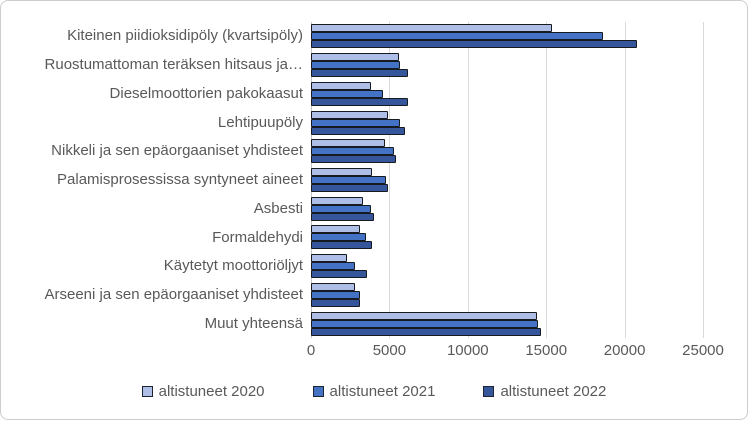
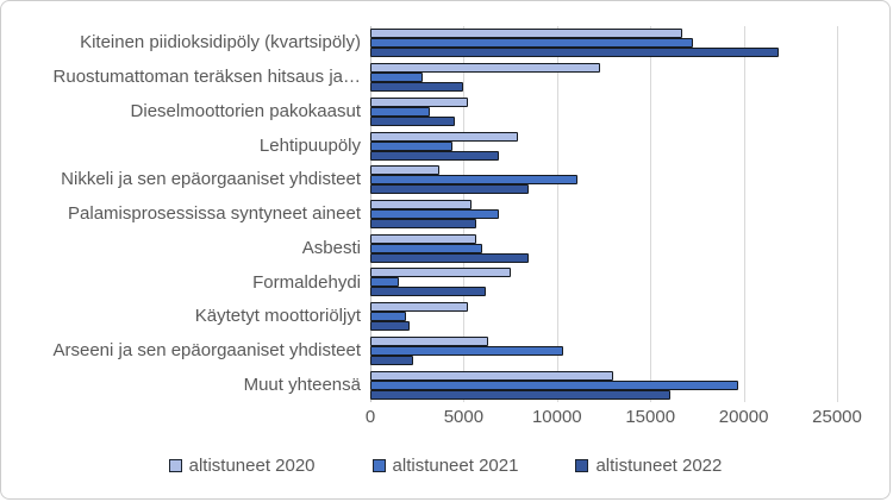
altistuneet 2020/Kiteinen piidioksidipöly (kvartsipöly): 15400 -> 16700
altistuneet 2021/Kiteinen piidioksidipöly (kvartsipöly): 18600 -> 17300
altistuneet 2022/Kiteinen piidioksidipöly (kvartsipöly): 20800 -> 21900
altistuneet 2020/Ruostumattoman teräksen hitsaus ja…: 5600 -> 12300
altistuneet 2021/Ruostumattoman teräksen hitsaus ja…: 5700 -> 2800
altistuneet 2022/Ruostumattoman teräksen hitsaus ja…: 6200 -> 5000
altistuneet 2020/Dieselmoottorien pakokaasut: 3800 -> 5200
altistuneet 2021/Dieselmoottorien pakokaasut: 4600 -> 3200
altistuneet 2022/Dieselmoottorien pakokaasut: 6200 -> 4500
altistuneet 2020/Lehtipuupöly: 4900 -> 7900
altistuneet 2021/Lehtipuupöly: 5700 -> 4400
altistuneet 2022/Lehtipuupöly: 6000 -> 6900
altistuneet 2020/Nikkeli ja sen epäorgaaniset yhdisteet: 4700 -> 3700
altistuneet 2021/Nikkeli ja sen epäorgaaniset yhdisteet: 5300 -> 11100
altistuneet 2022/Nikkeli ja sen epäorgaaniset yhdisteet: 5400 -> 8500
altistuneet 2020/Palamisprosessissa syntyneet aineet: 3900 -> 5400
altistuneet 2021/Palamisprosessissa syntyneet aineet: 4800 -> 6900
altistuneet 2022/Palamisprosessissa syntyneet aineet: 4900 -> 5700
altistuneet 2020/Asbesti: 3300 -> 5700
altistuneet 2021/Asbesti: 3800 -> 6000
altistuneet 2022/Asbesti: 4000 -> 8500
altistuneet 2020/Formaldehydi: 3100 -> 7500
altistuneet 2021/Formaldehydi: 3500 -> 1500
altistuneet 2022/Formaldehydi: 3900 -> 6200
altistuneet 2020/Käytetyt moottoriöljyt: 2300 -> 5200
altistuneet 2021/Käytetyt moottoriöljyt: 2800 -> 1900
altistuneet 2022/Käytetyt moottoriöljyt: 3600 -> 2100
altistuneet 2020/Arseeni ja sen epäorgaaniset yhdisteet: 2800 -> 6300
altistuneet 2021/Arseeni ja sen epäorgaaniset yhdisteet: 3100 -> 10300
altistuneet 2022/Arseeni ja sen epäorgaaniset yhdisteet: 3100 -> 2300
altistuneet 2020/Muut yhteensä: 14400 -> 13000
altistuneet 2021/Muut yhteensä: 14500 -> 19700
altistuneet 2022/Muut yhteensä: 14700 -> 16100
